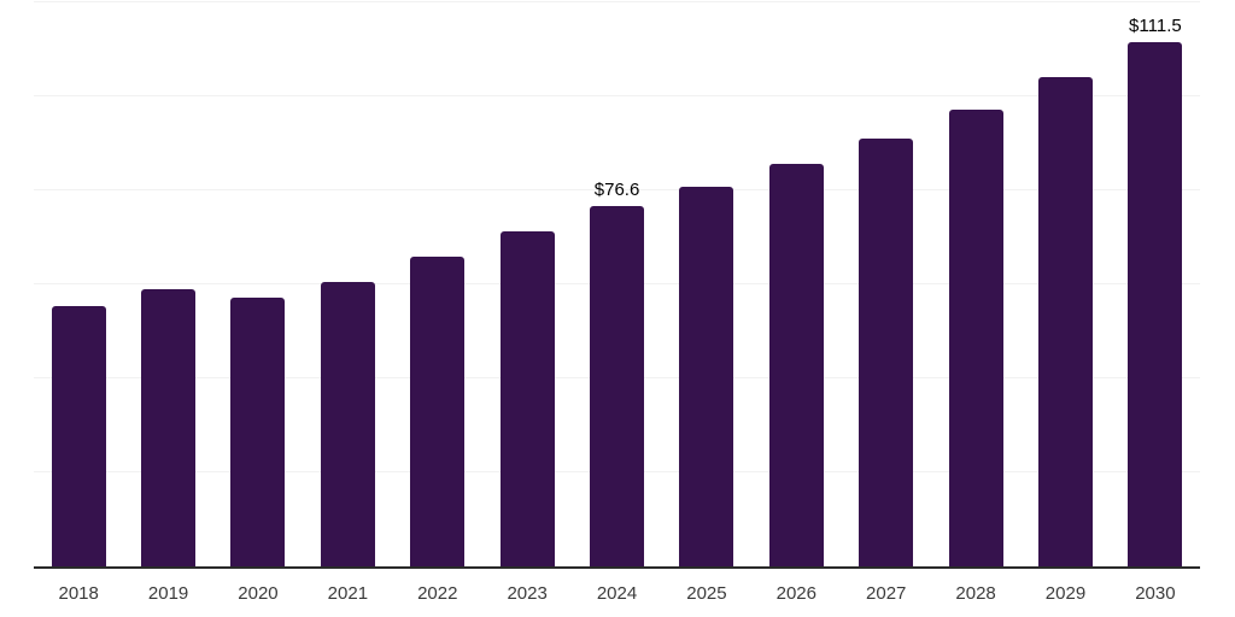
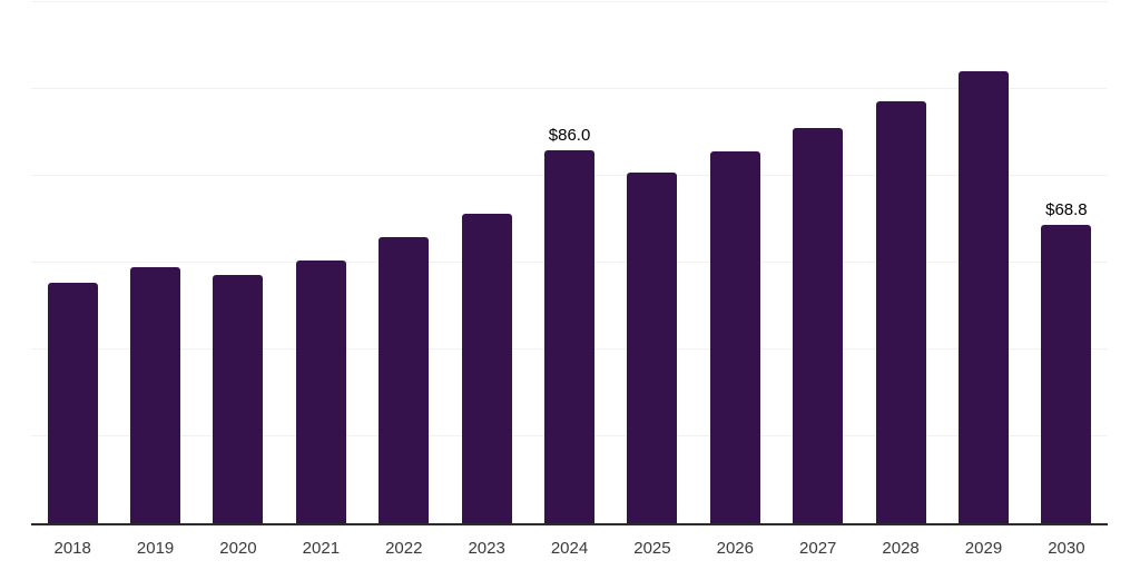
2024: $76.6 -> $86.0
2030: $111.5 -> $68.8
